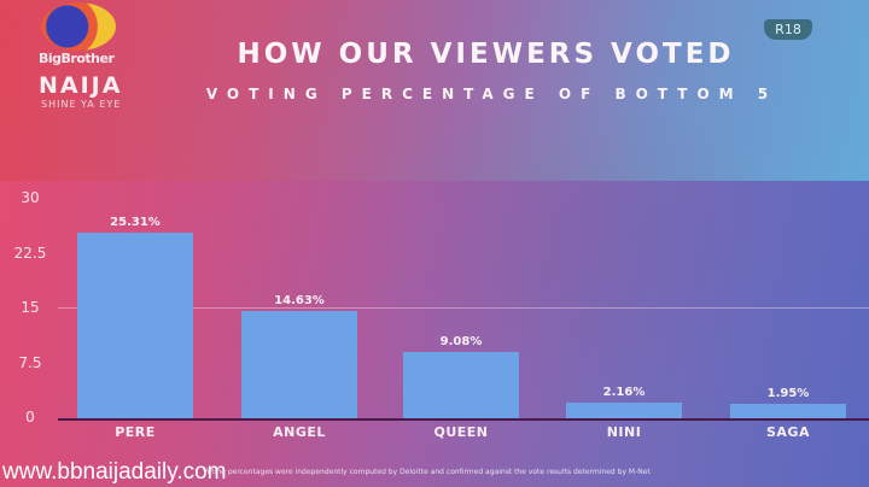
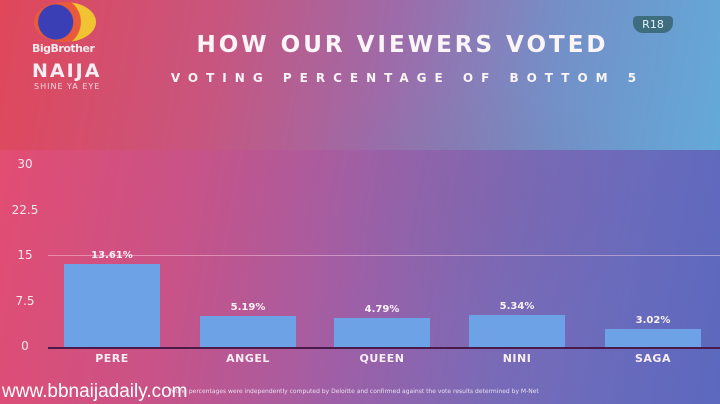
PERE: 25.31% -> 13.61%
ANGEL: 14.63% -> 5.19%
QUEEN: 9.08% -> 4.79%
NINI: 2.16% -> 5.34%
SAGA: 1.95% -> 3.02%
